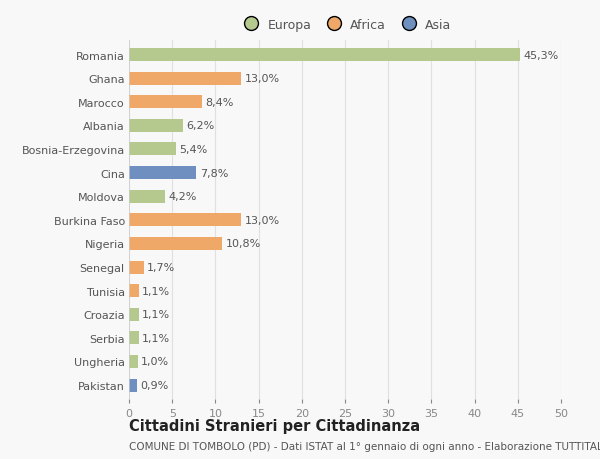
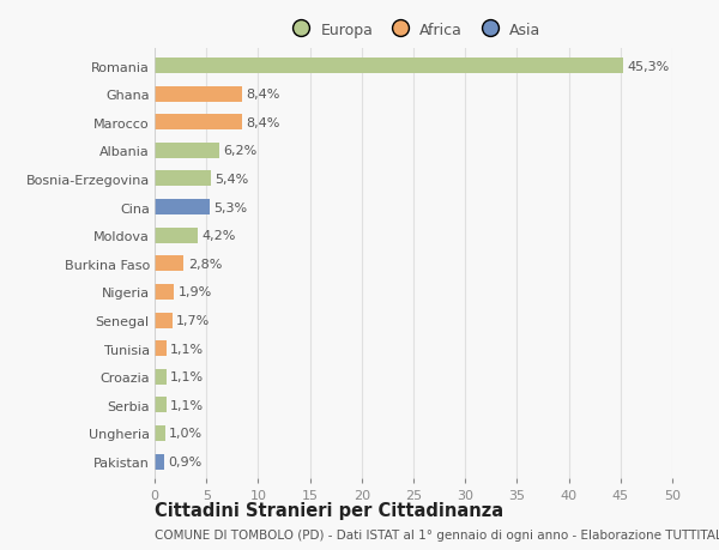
Ghana: 13,0% -> 8,4%
Cina: 7,8% -> 5,3%
Burkina Faso: 13,0% -> 2,8%
Nigeria: 10,8% -> 1,9%
